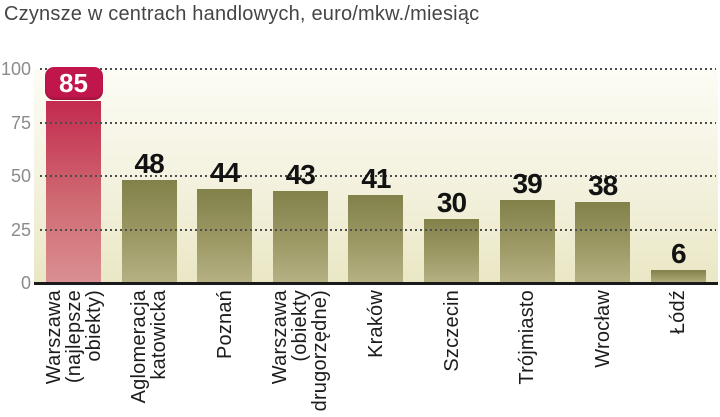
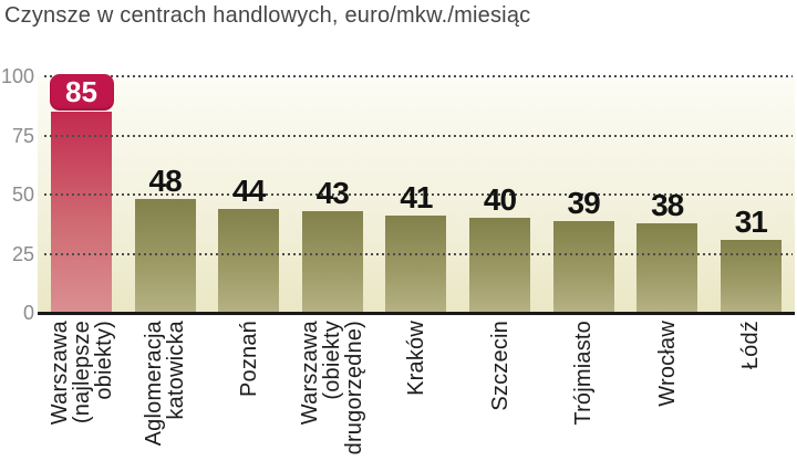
Szczecin: 30 -> 40
Łódź: 6 -> 31
